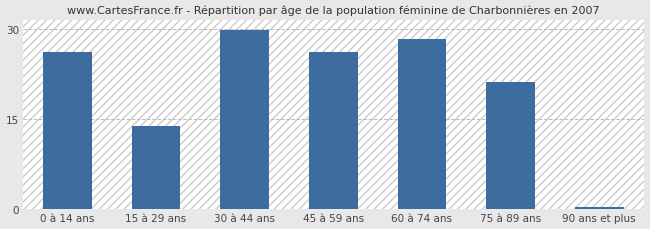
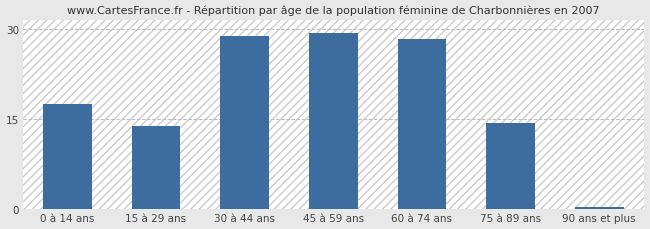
0 à 14 ans: 26.2 -> 17.5
30 à 44 ans: 29.8 -> 28.8
45 à 59 ans: 26.2 -> 29.4
75 à 89 ans: 21.2 -> 14.3
